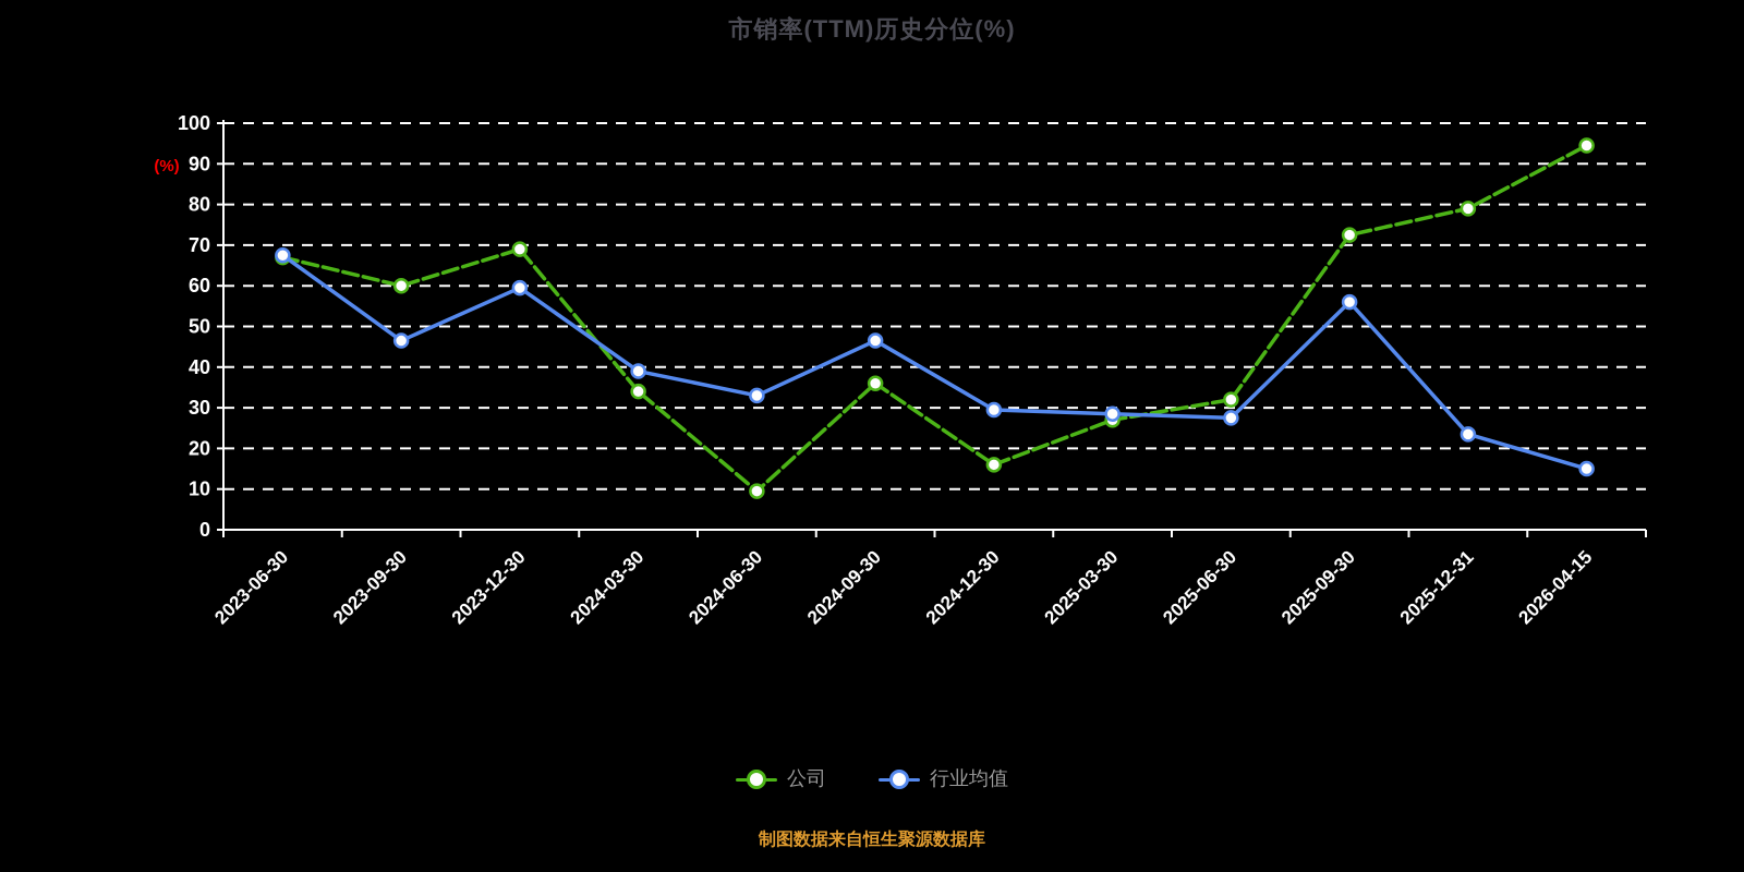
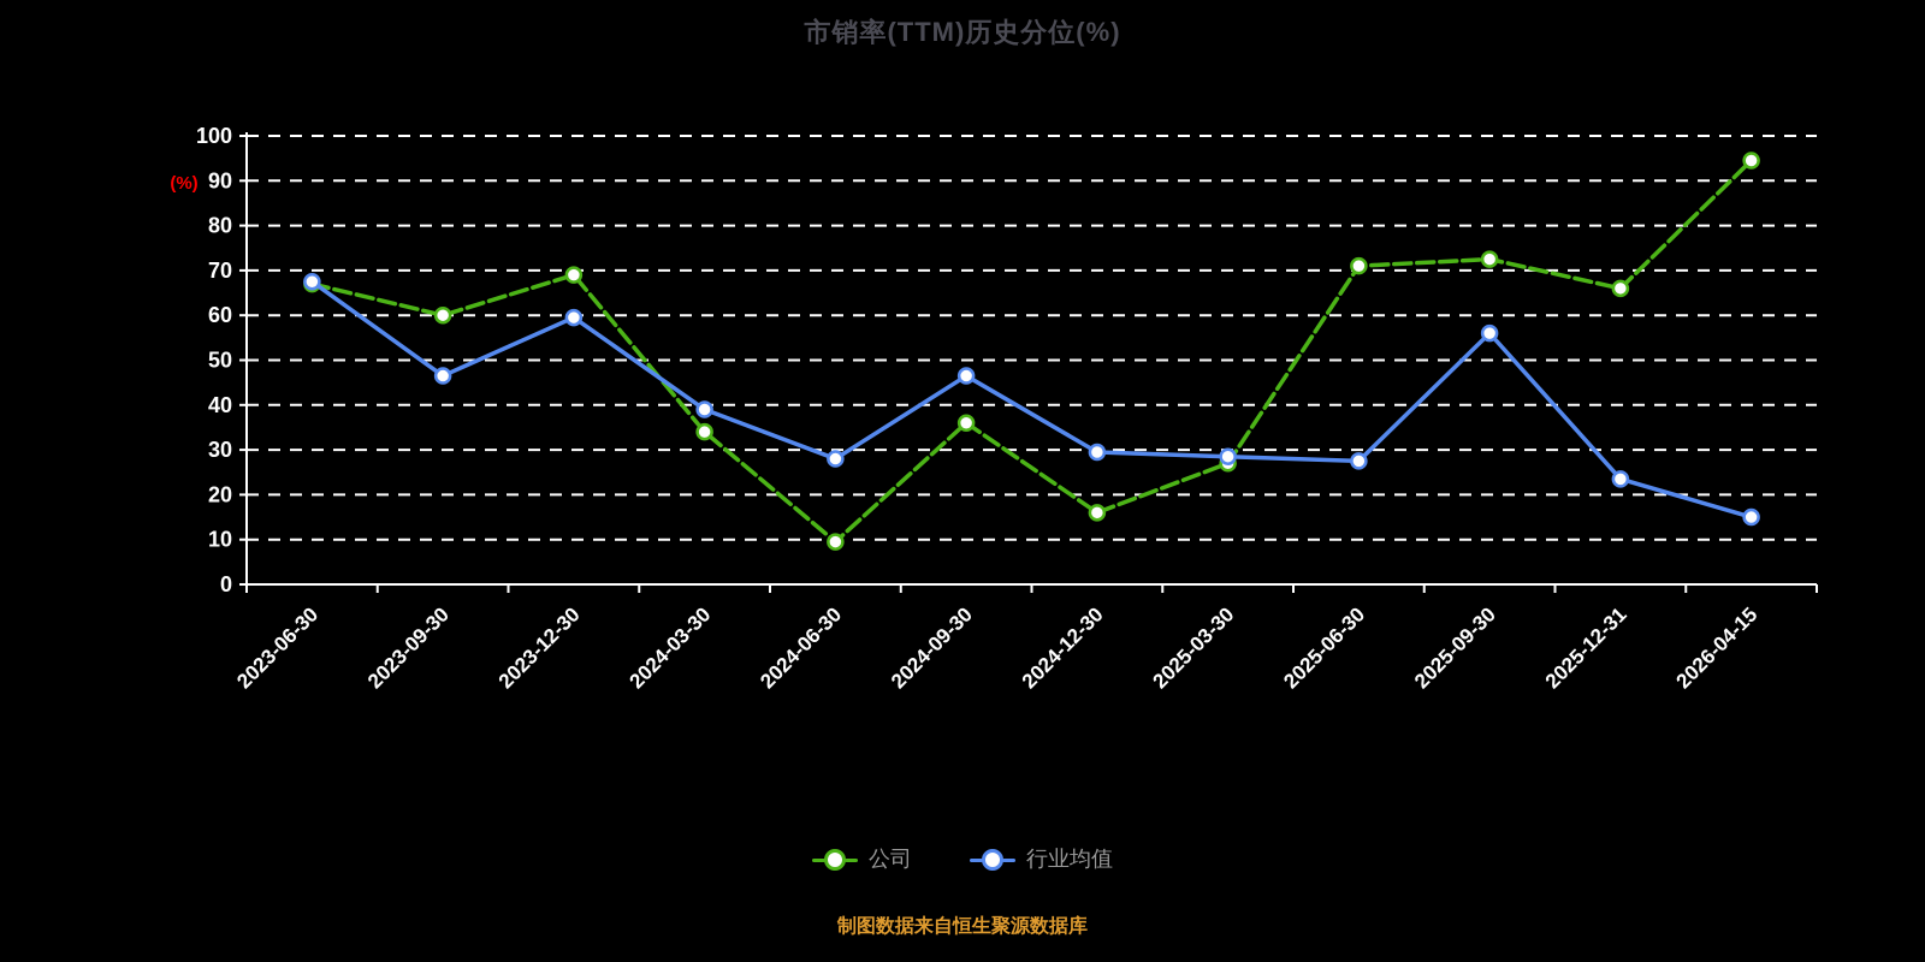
行业均值/2024-06-30: 33 -> 28
公司/2025-06-30: 32 -> 71
公司/2025-12-31: 79 -> 66
